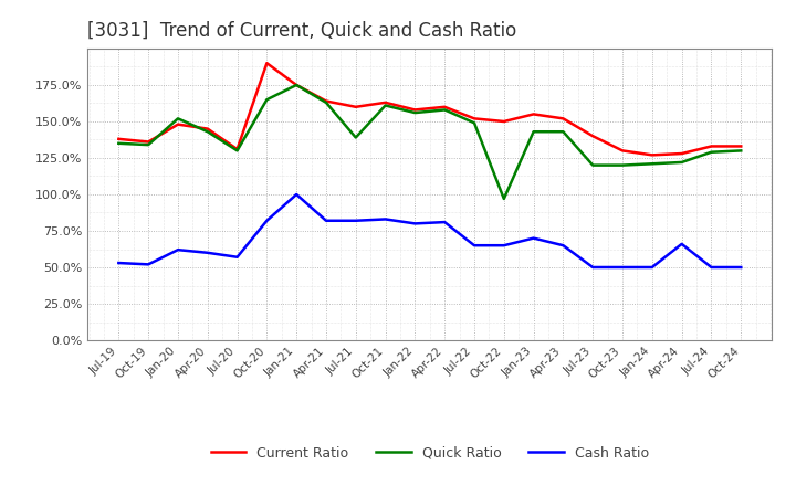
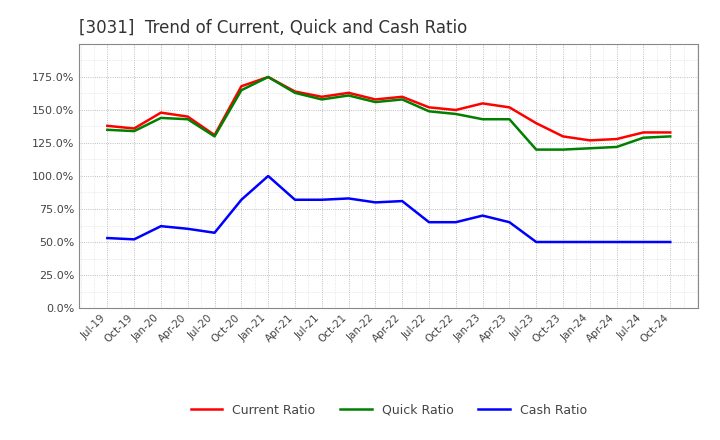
Quick Ratio/Jan-20: 152% -> 144%
Current Ratio/Oct-20: 190% -> 168%
Quick Ratio/Jul-21: 139% -> 158%
Quick Ratio/Oct-22: 97% -> 147%
Cash Ratio/Apr-24: 66% -> 50%
